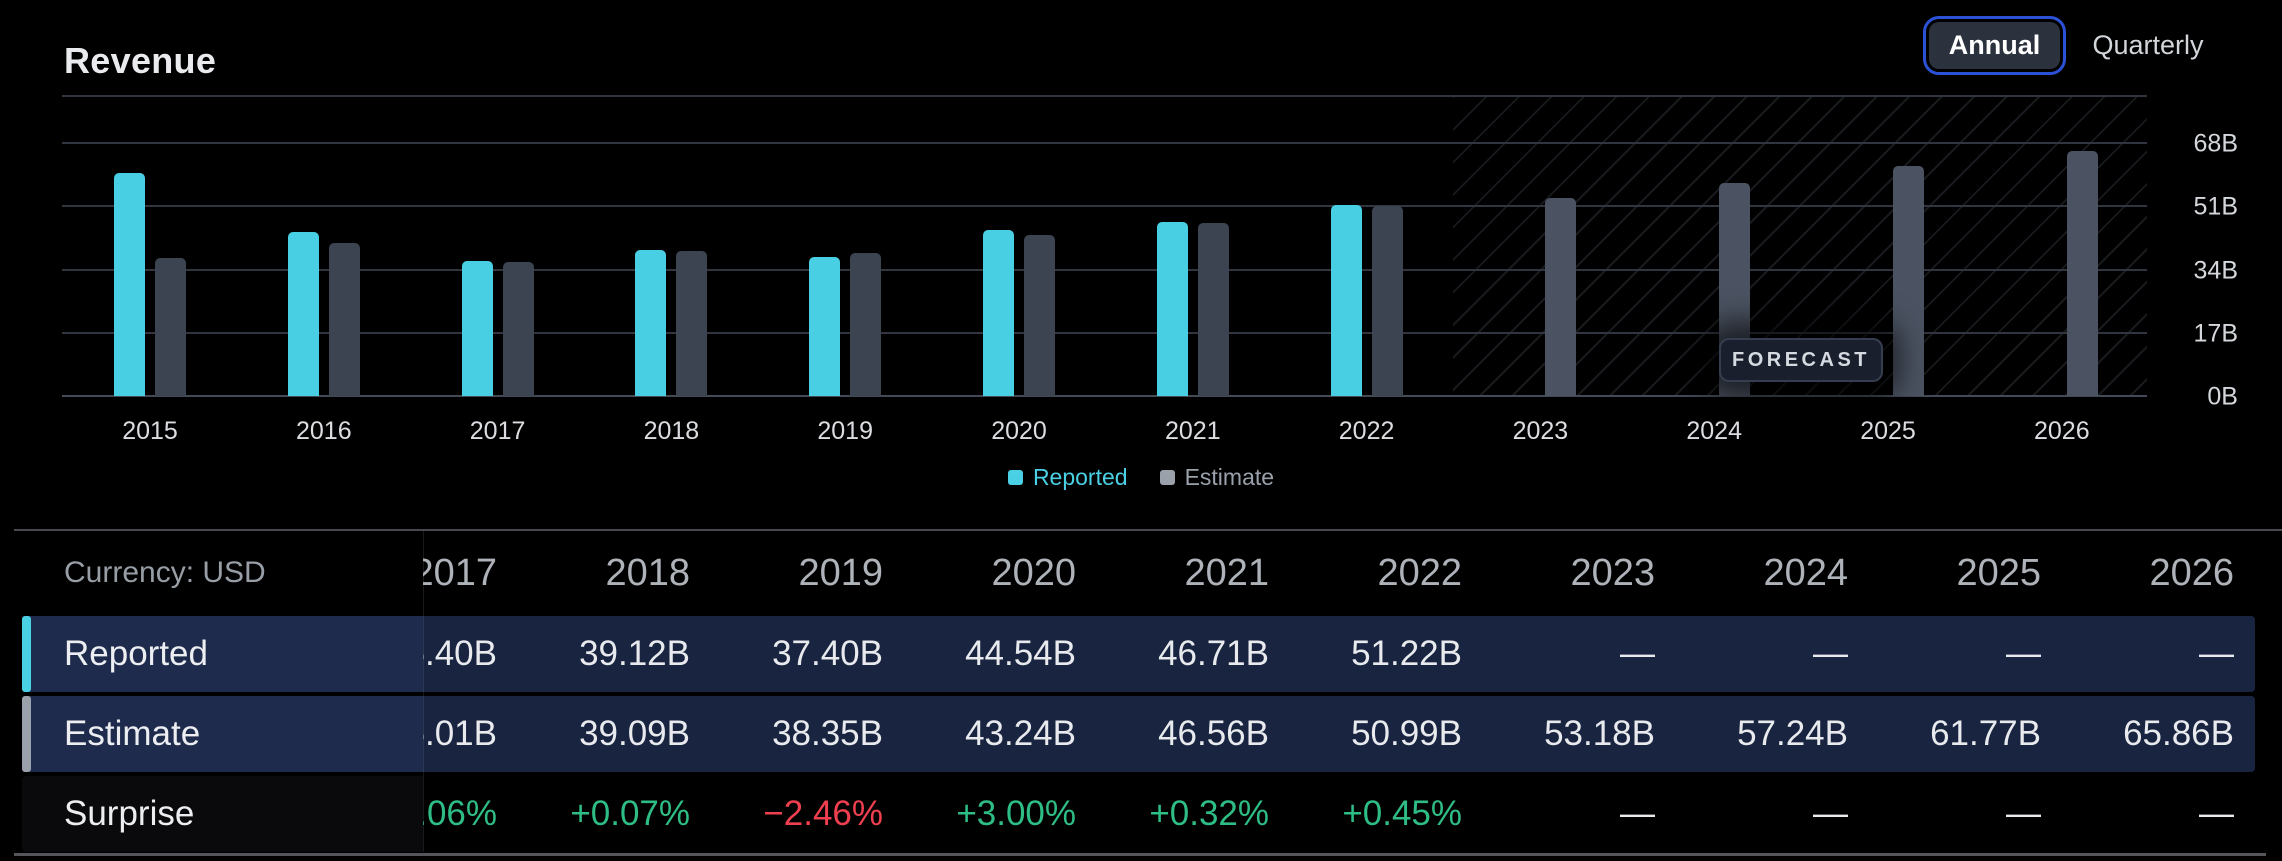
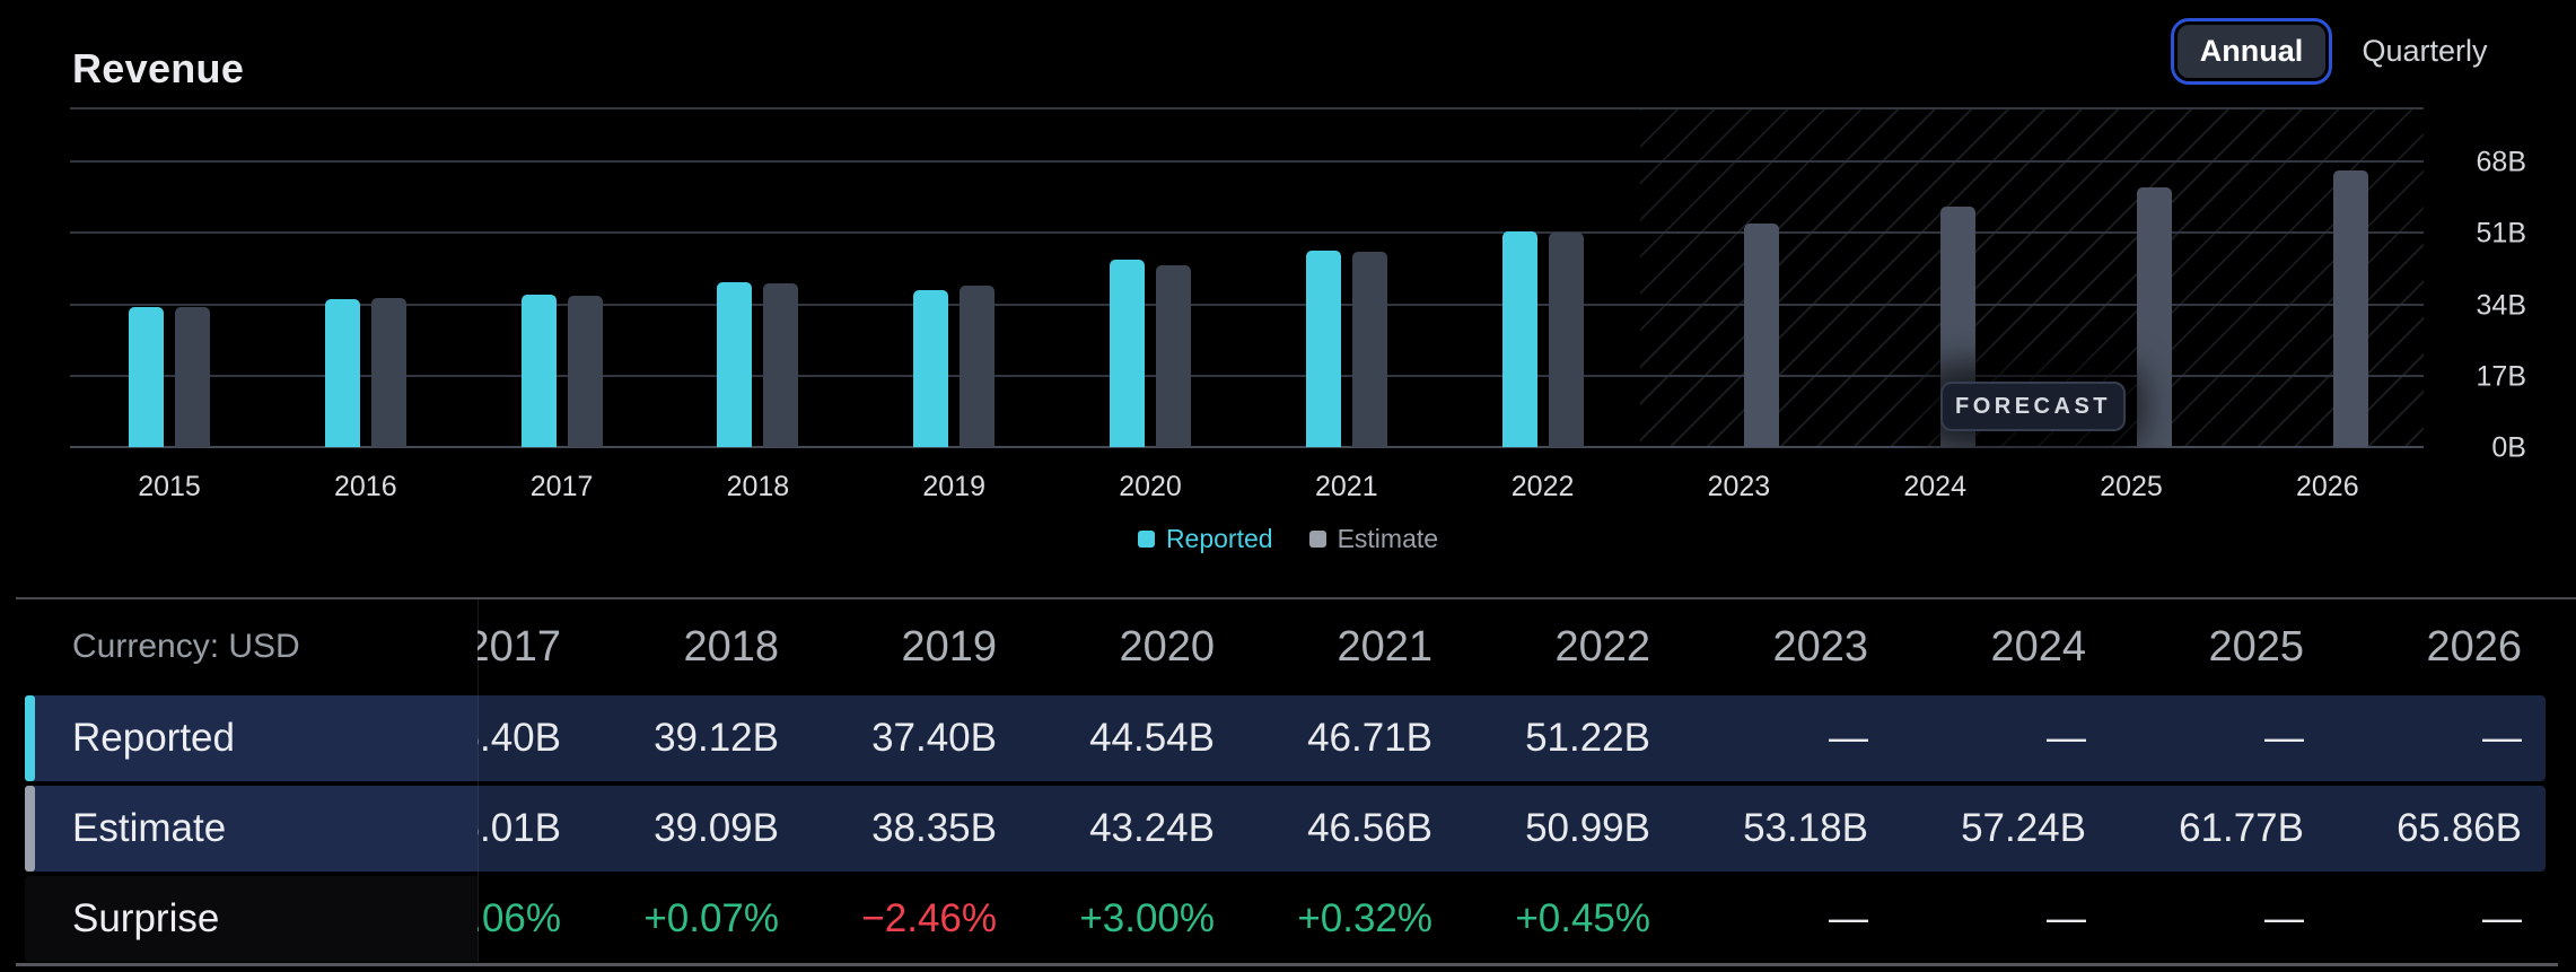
Reported/2015: 60B -> 33B
Estimate/2015: 37B -> 33B
Reported/2016: 44B -> 35B
Estimate/2016: 41B -> 35B
